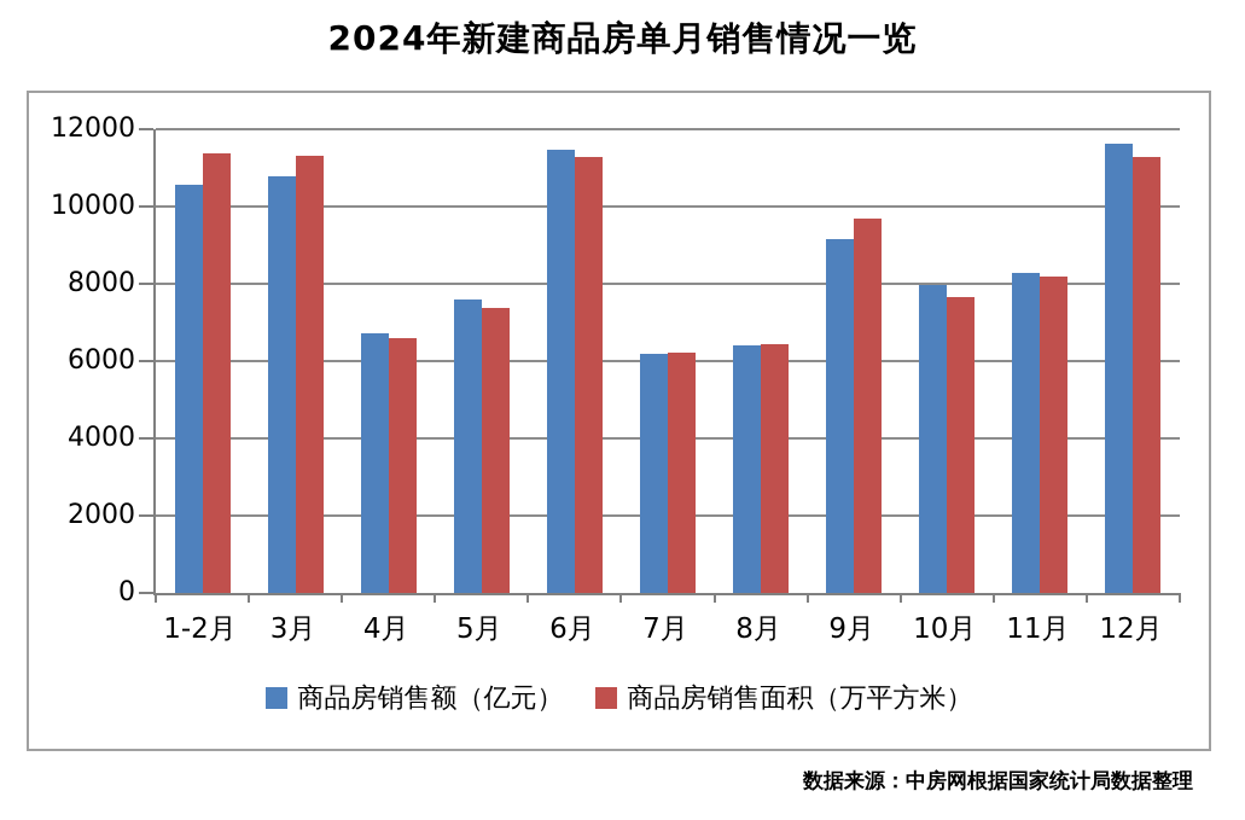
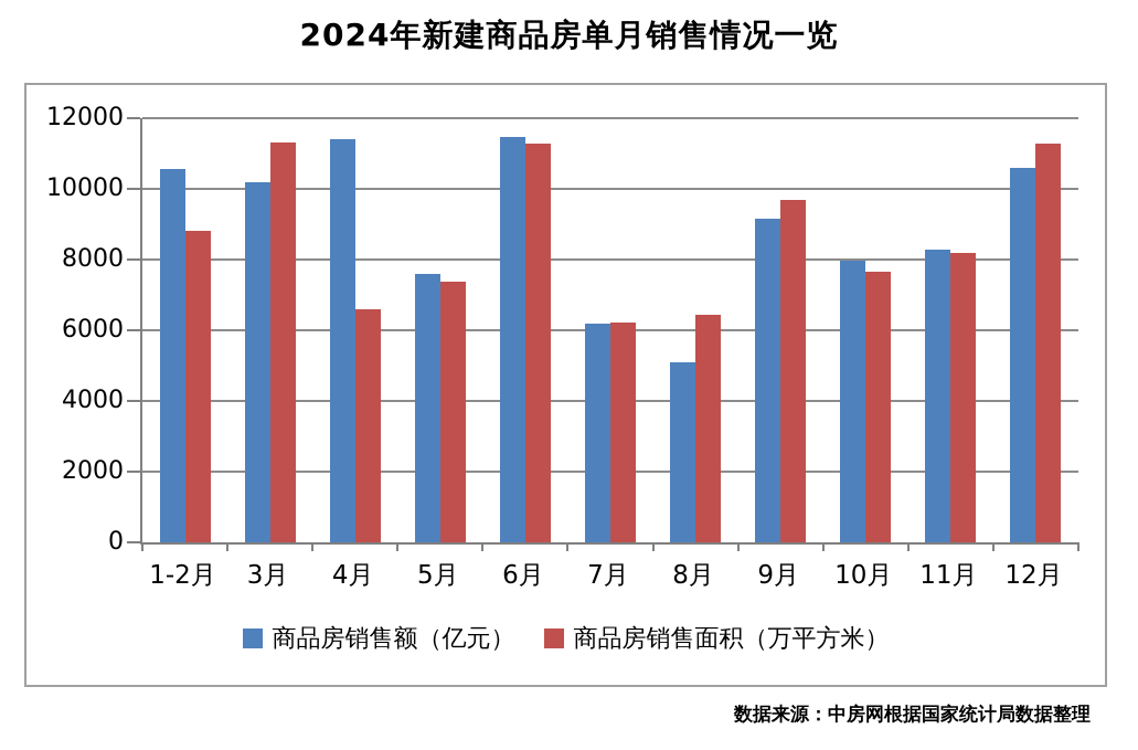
商品房销售面积（万平方米）/1-2月: 11400 -> 8800
商品房销售额（亿元）/3月: 10800 -> 10200
商品房销售额（亿元）/4月: 6700 -> 11400
商品房销售额（亿元）/8月: 6400 -> 5100
商品房销售额（亿元）/12月: 11600 -> 10600
